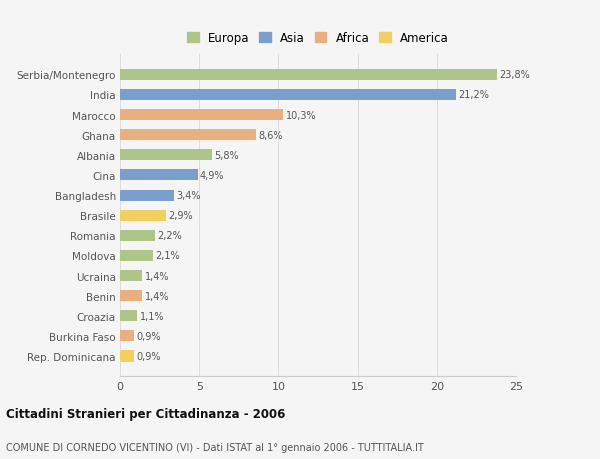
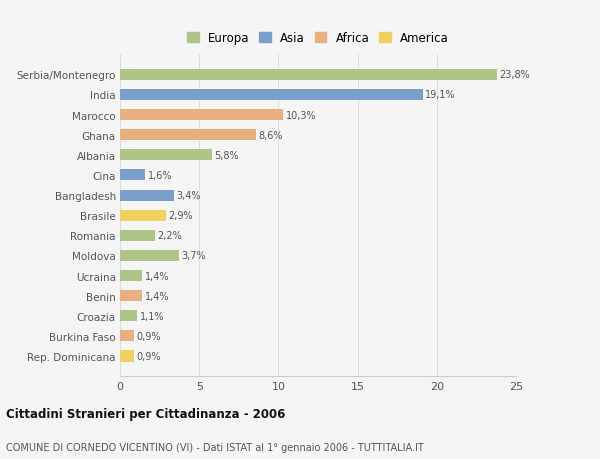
India: 21,2% -> 19,1%
Cina: 4,9% -> 1,6%
Moldova: 2,1% -> 3,7%
